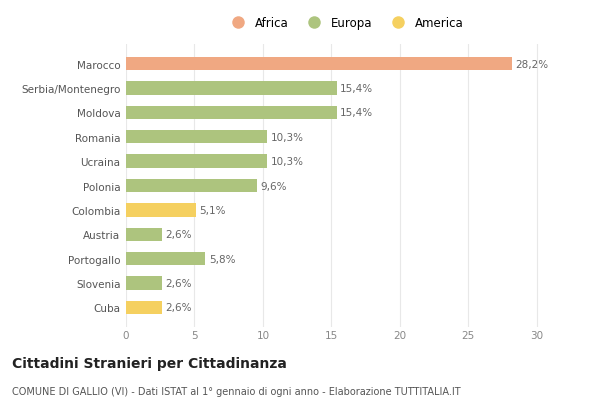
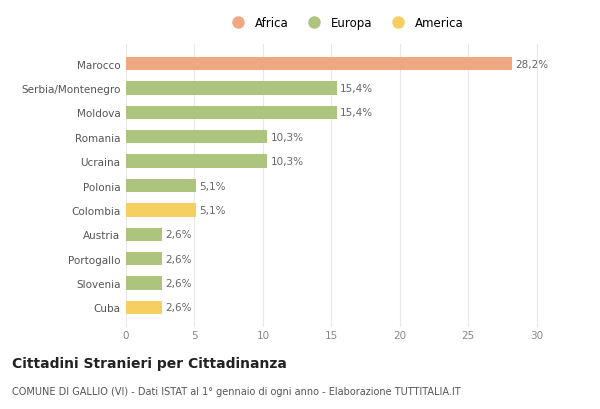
Polonia: 9,6% -> 5,1%
Portogallo: 5,8% -> 2,6%
